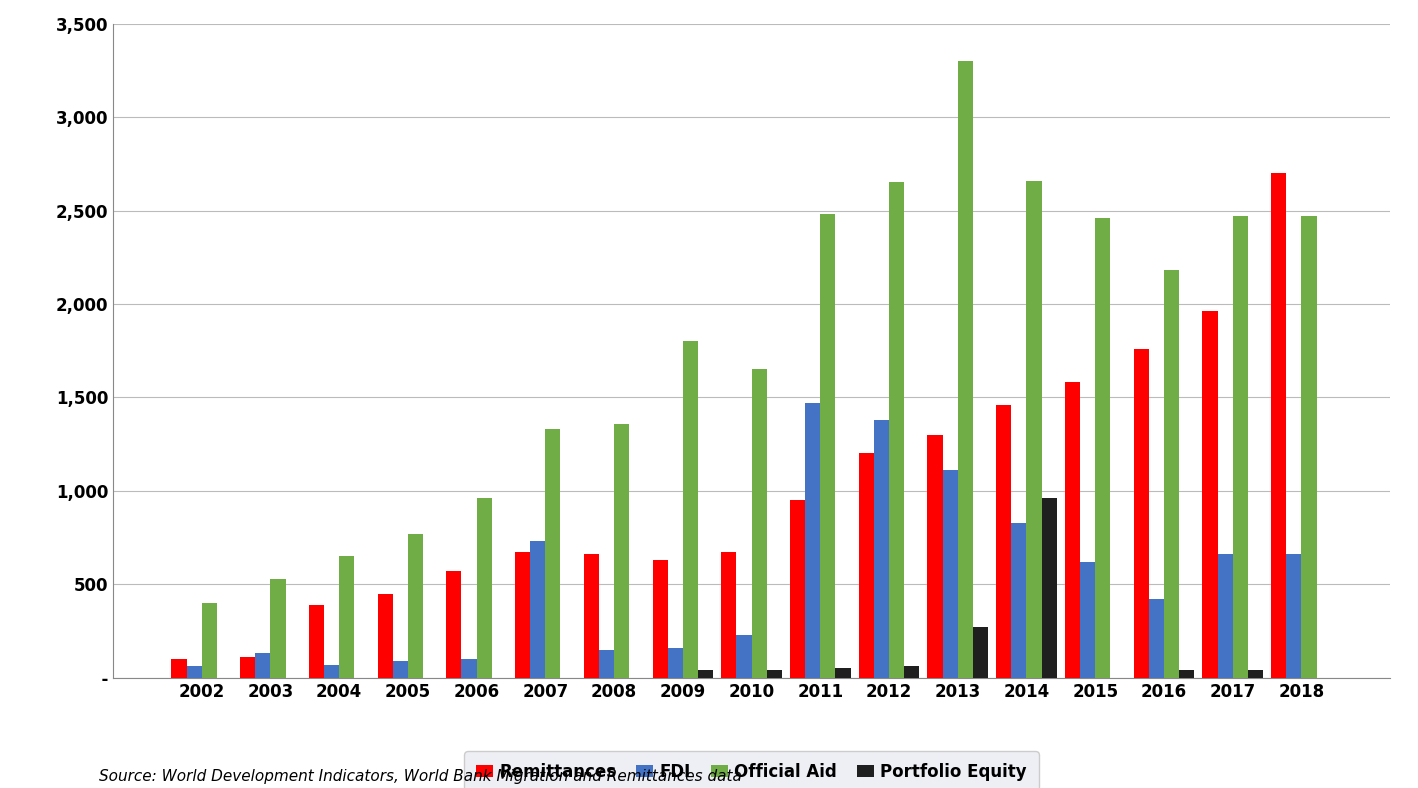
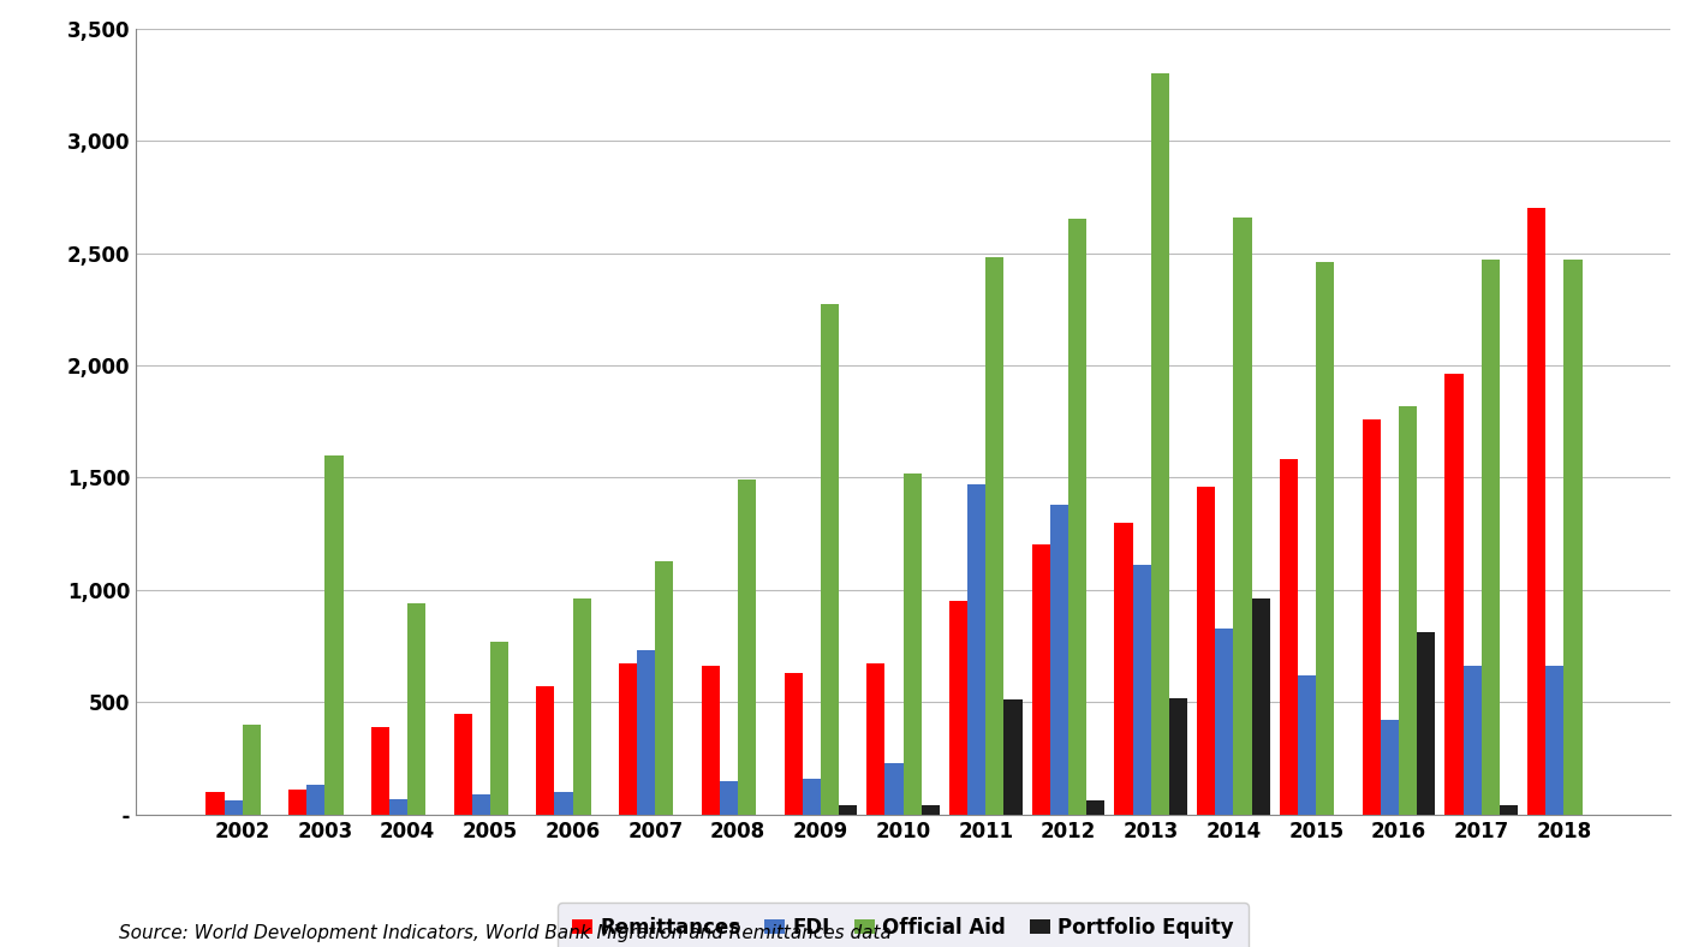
Official Aid/2003: 530 -> 1,600
Official Aid/2004: 650 -> 940
Official Aid/2007: 1,330 -> 1,130
Official Aid/2008: 1,360 -> 1,490
Official Aid/2009: 1,800 -> 2,270
Official Aid/2010: 1,650 -> 1,520
Portfolio Equity/2011: 50 -> 510
Portfolio Equity/2013: 270 -> 520
Official Aid/2016: 2,180 -> 1,820
Portfolio Equity/2016: 40 -> 810
